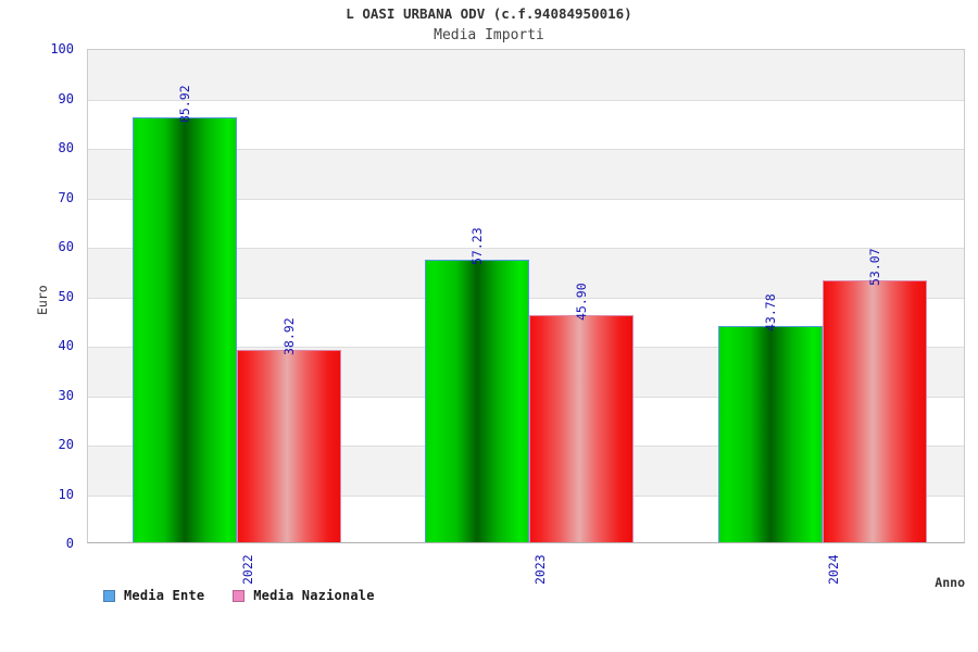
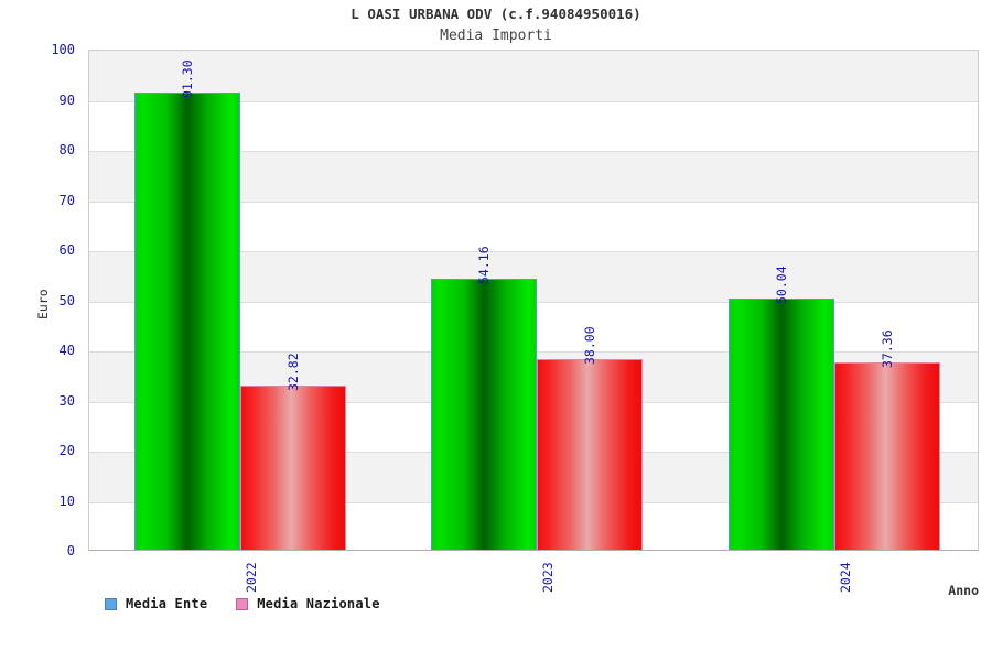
Media Ente/2022: 85.92 -> 91.30
Media Nazionale/2022: 38.92 -> 32.82
Media Ente/2023: 57.23 -> 54.16
Media Nazionale/2023: 45.90 -> 38.00
Media Ente/2024: 43.78 -> 50.04
Media Nazionale/2024: 53.07 -> 37.36
